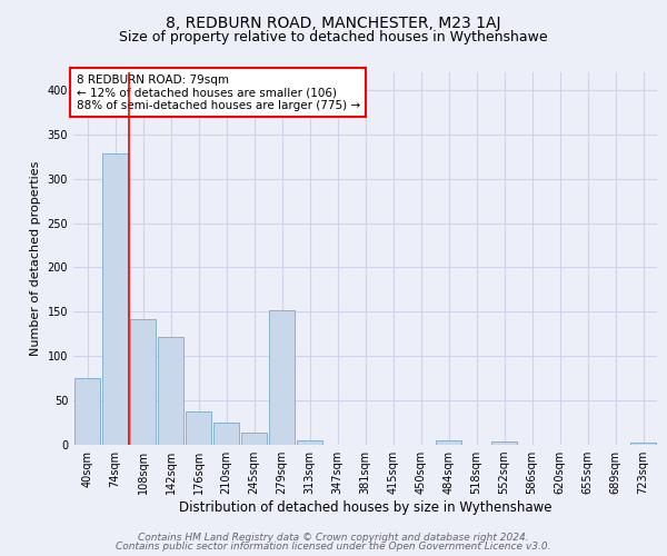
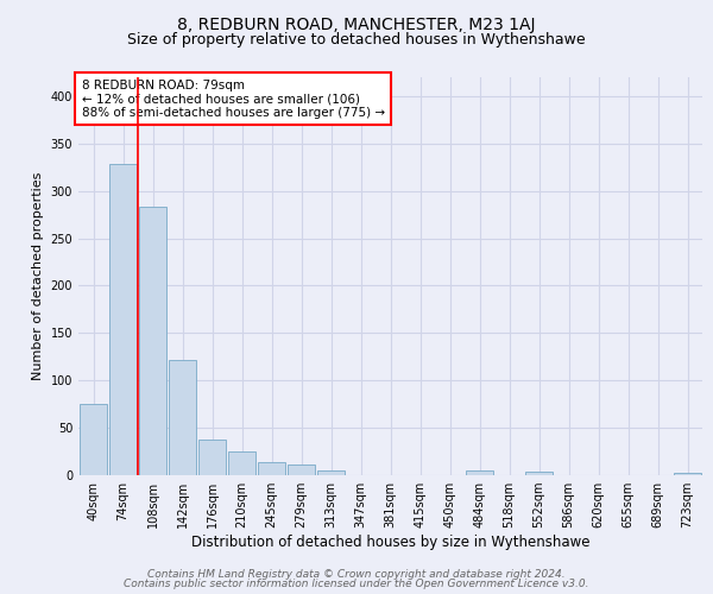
108sqm: 142 -> 283
279sqm: 152 -> 11
